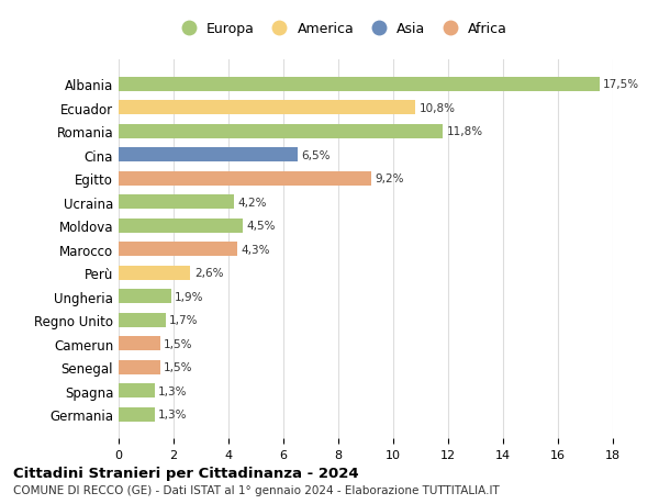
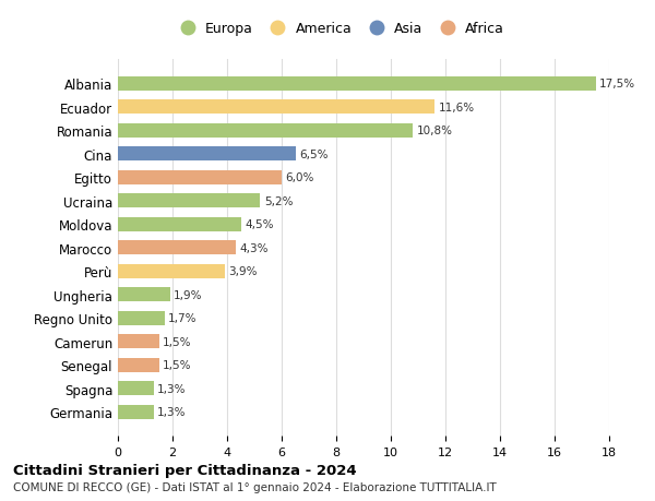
Ecuador: 10,8% -> 11,6%
Romania: 11,8% -> 10,8%
Egitto: 9,2% -> 6,0%
Ucraina: 4,2% -> 5,2%
Perù: 2,6% -> 3,9%
